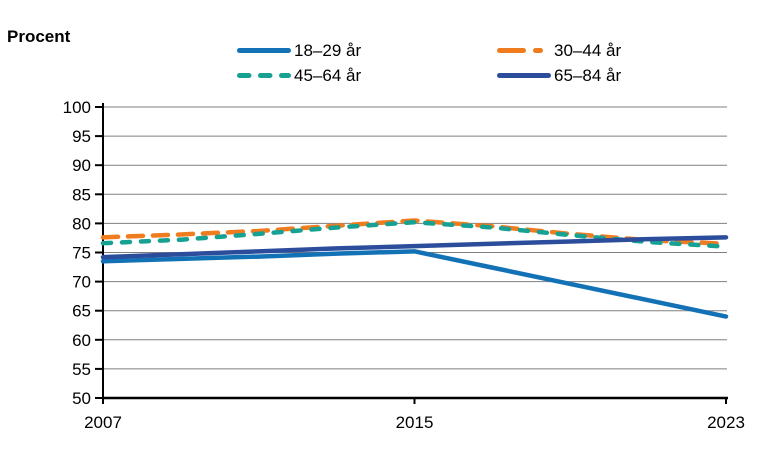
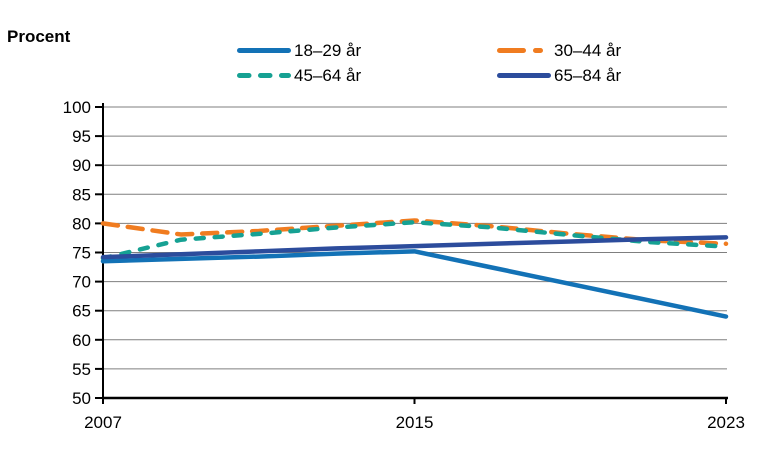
30–44 år/2007: 78 -> 80
45–64 år/2007: 77 -> 74
